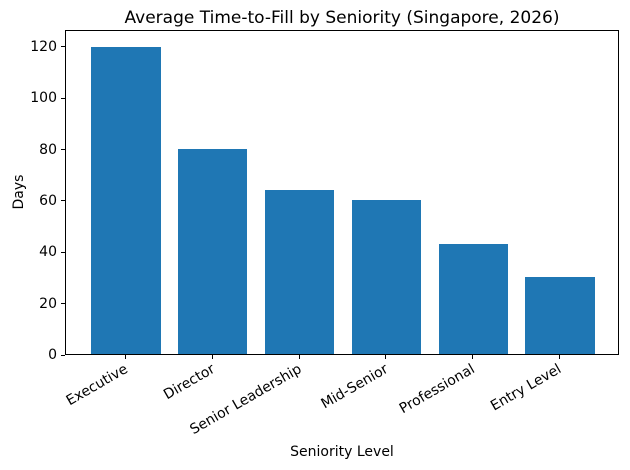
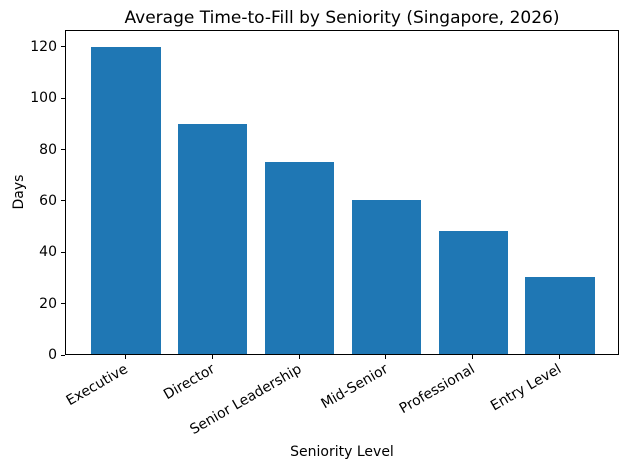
Director: 80 -> 90
Senior Leadership: 64 -> 75
Professional: 43 -> 48
